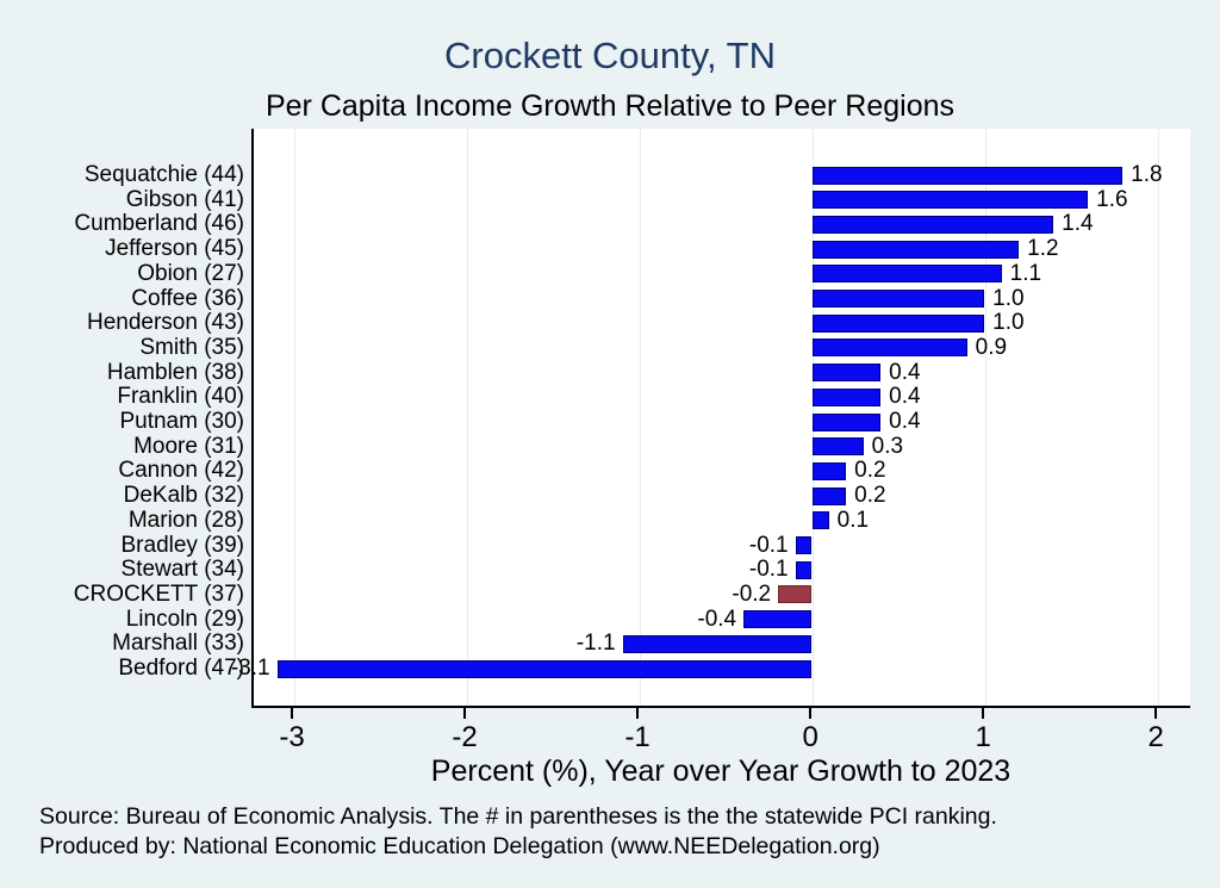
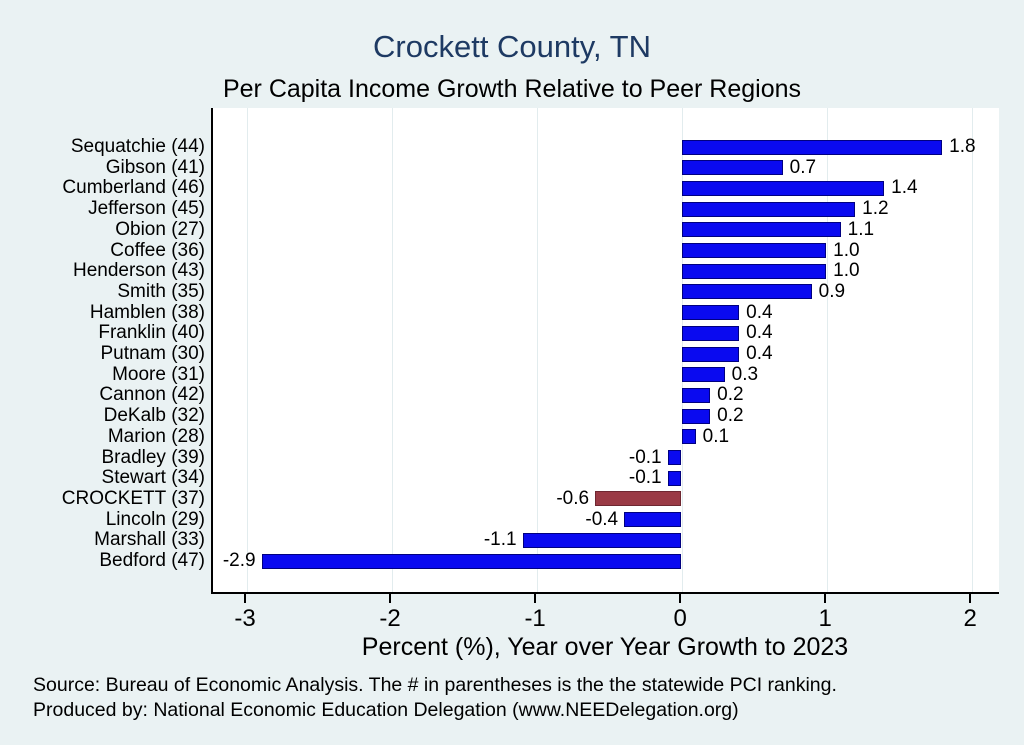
Gibson (41): 1.6 -> 0.7
CROCKETT (37): -0.2 -> -0.6
Bedford (47): -3.1 -> -2.9
